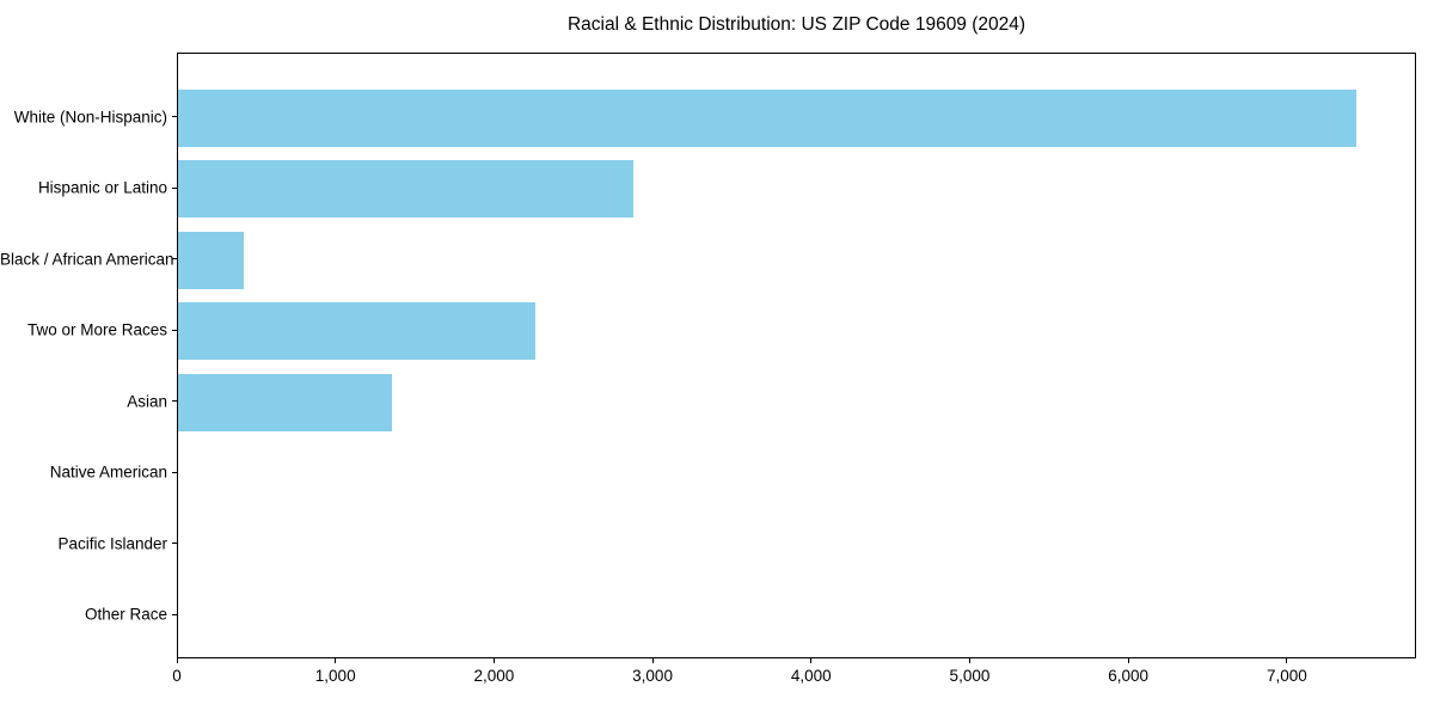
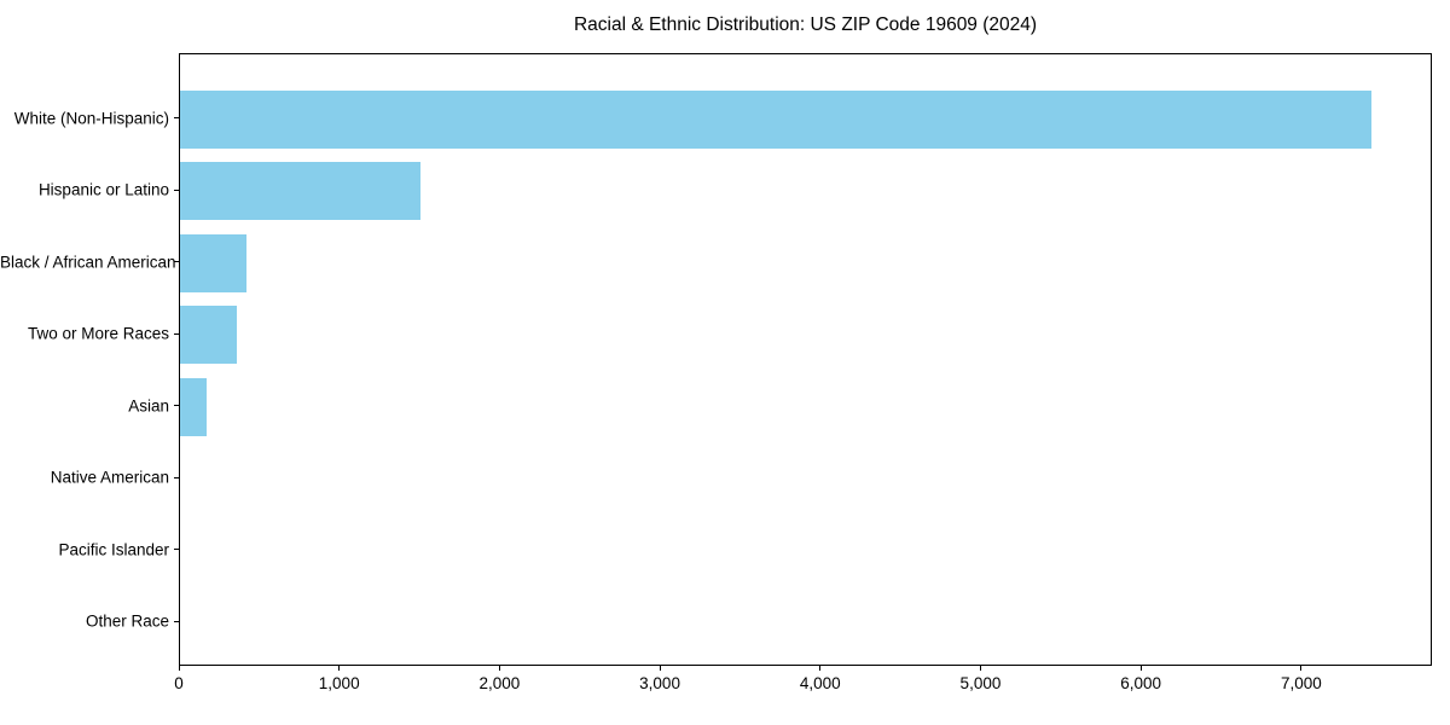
Hispanic or Latino: 2870 -> 1500
Two or More Races: 2250 -> 360
Asian: 1350 -> 160
